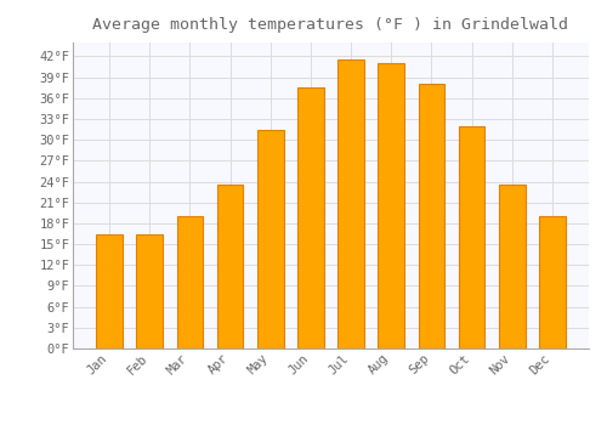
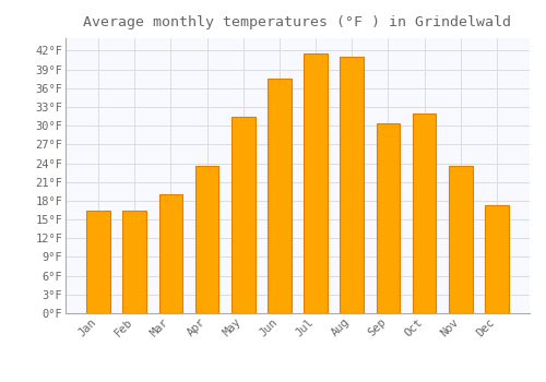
Sep: 38.0°F -> 30.4°F
Dec: 19.0°F -> 17.2°F
